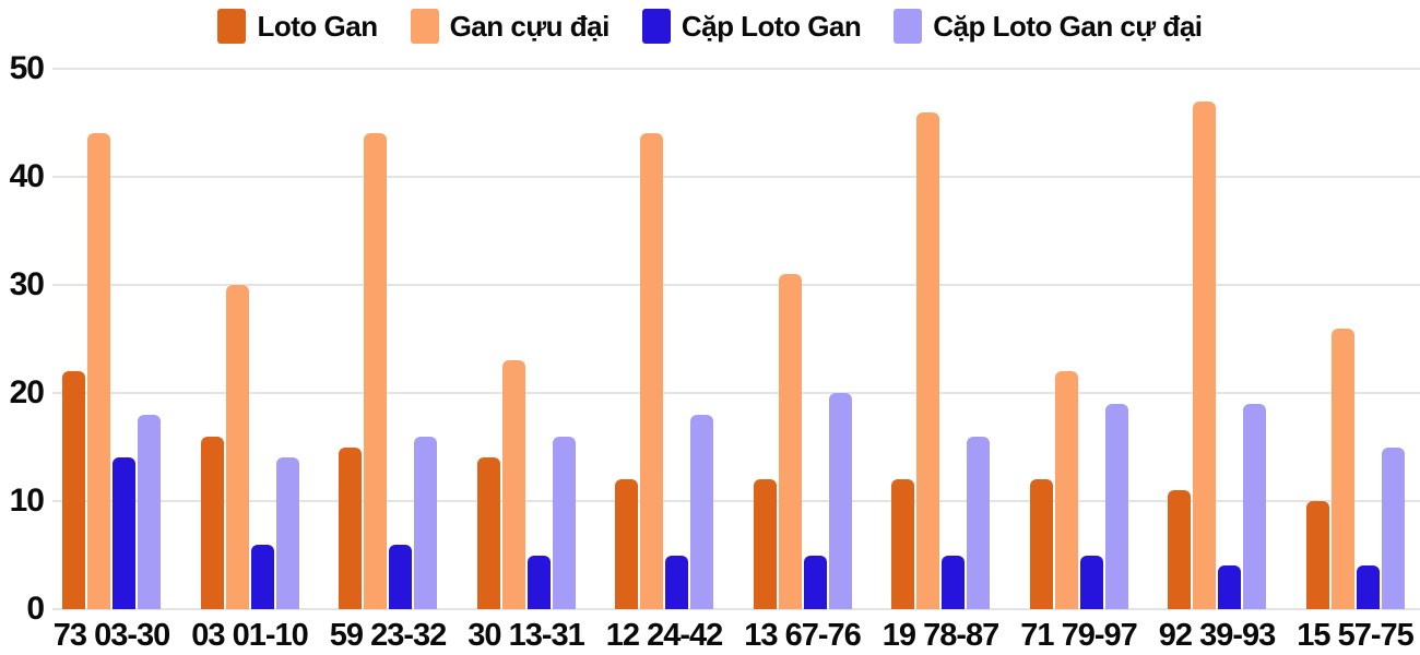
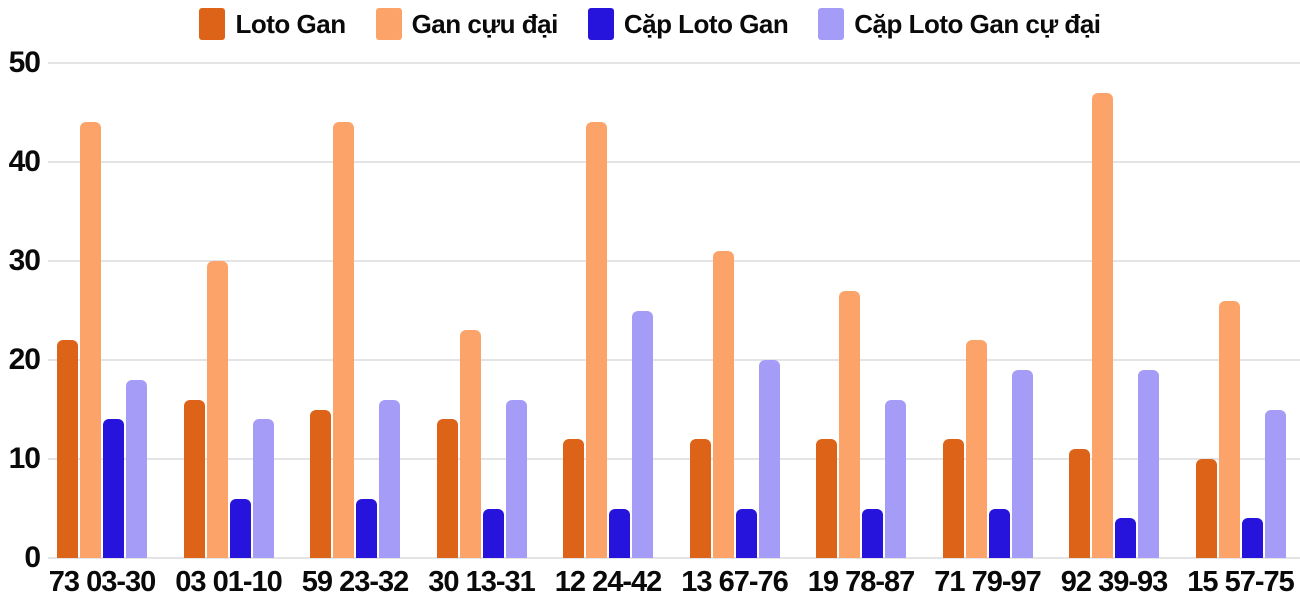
Cặp Loto Gan cự đại/12 24-42: 18 -> 25
Gan cựu đại/19 78-87: 46 -> 27
